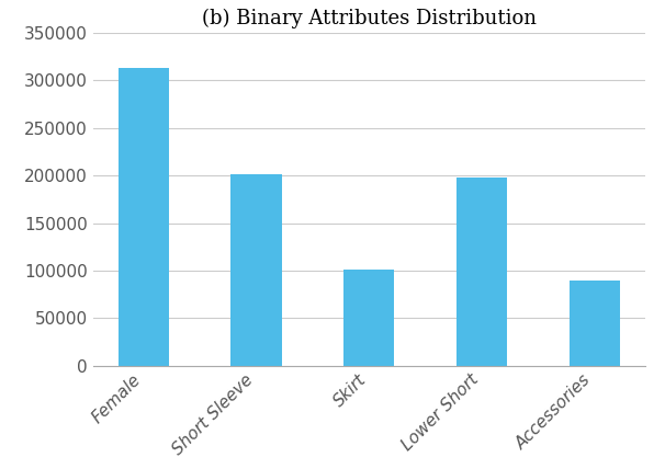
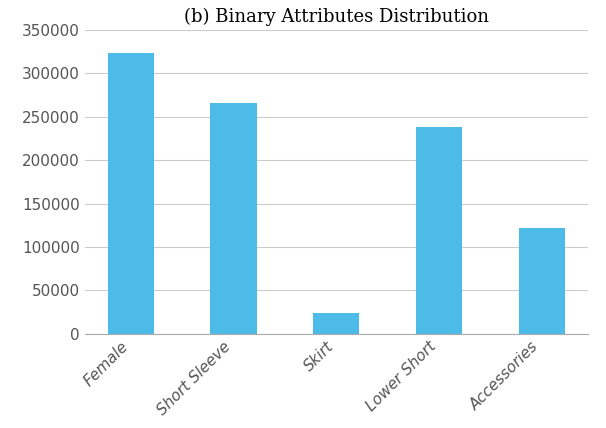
Female: 313000 -> 324000
Short Sleeve: 201000 -> 266000
Skirt: 101000 -> 24000
Lower Short: 198000 -> 238000
Accessories: 90000 -> 122000
